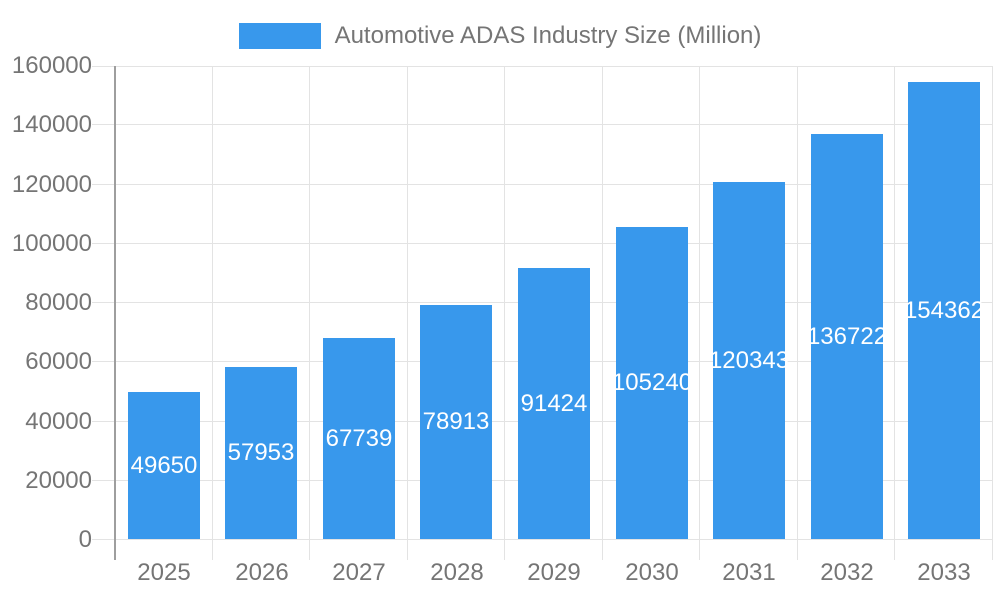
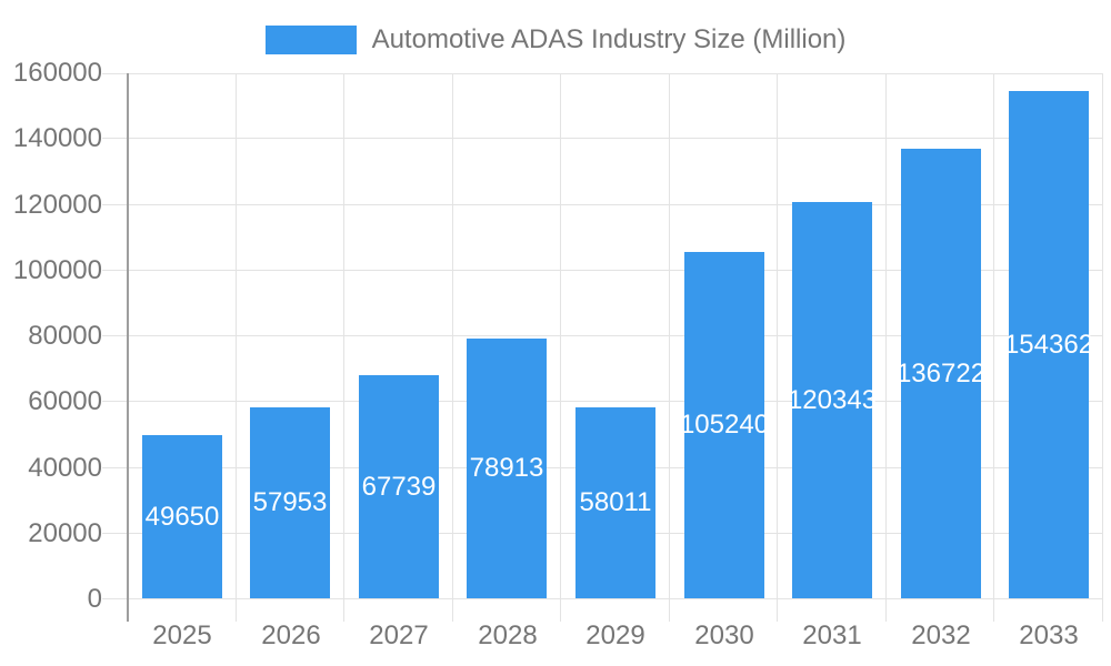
2029: 91424 -> 58011
